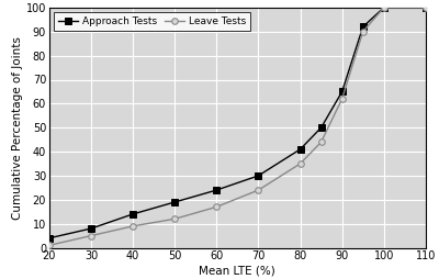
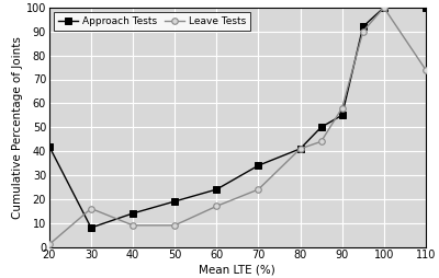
Approach Tests/20: 4 -> 42
Leave Tests/30: 5 -> 16
Leave Tests/50: 12 -> 9
Approach Tests/70: 30 -> 34
Leave Tests/80: 35 -> 41
Approach Tests/90: 65 -> 55
Leave Tests/90: 62 -> 58
Leave Tests/110: 100 -> 74
